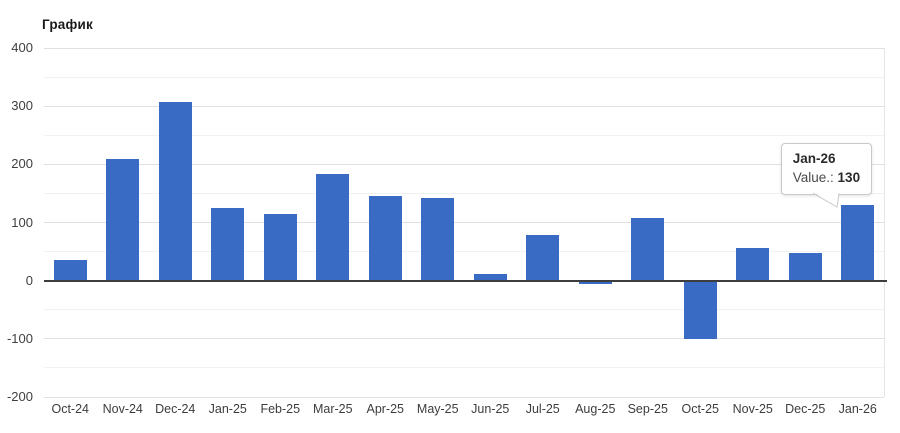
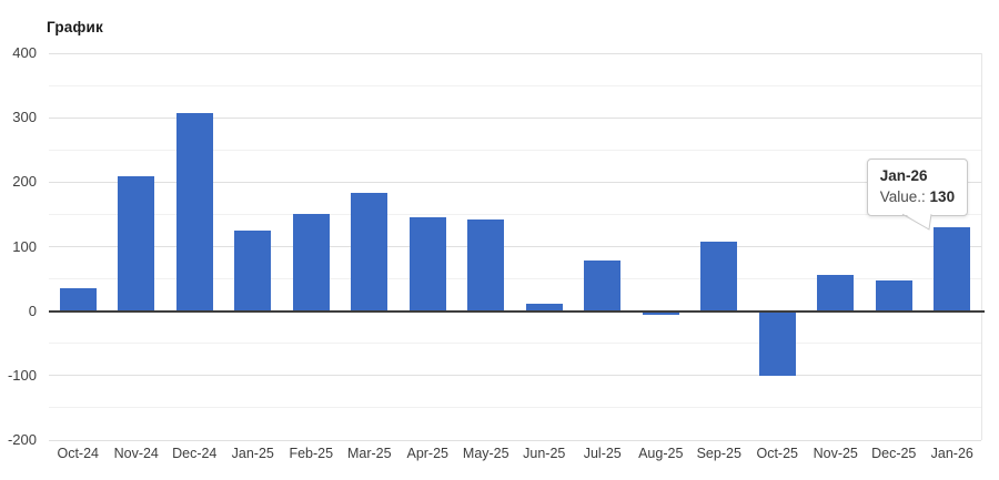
Feb-25: 120 -> 150
